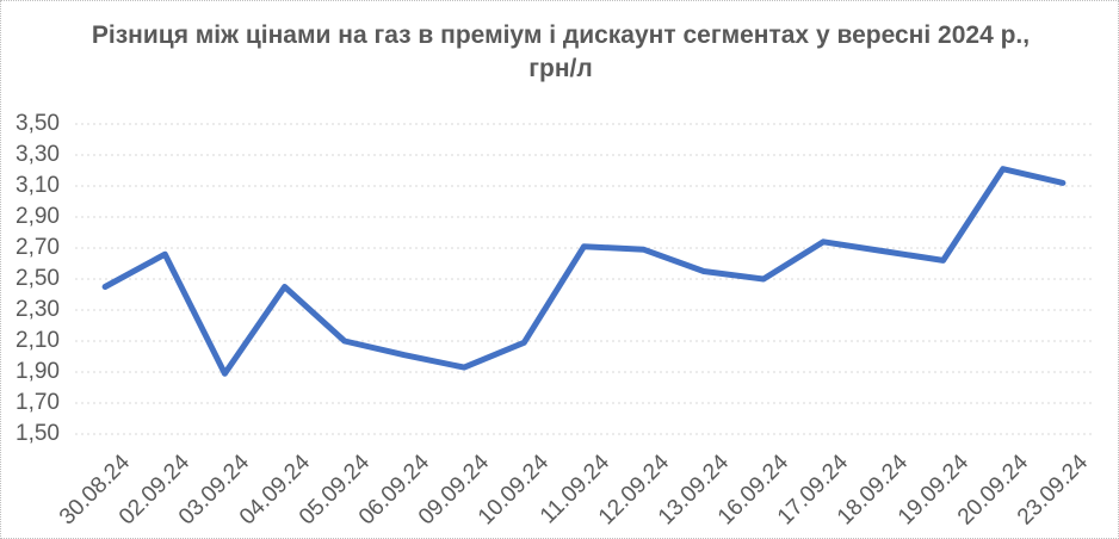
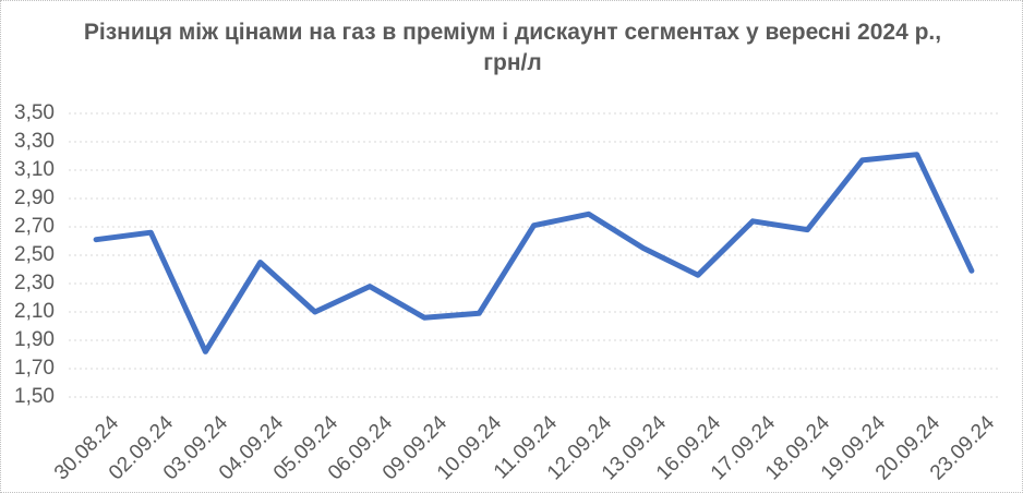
30.08.24: 2,45 -> 2,61
03.09.24: 1,89 -> 1,82
06.09.24: 2,01 -> 2,28
09.09.24: 1,93 -> 2,06
12.09.24: 2,69 -> 2,79
16.09.24: 2,50 -> 2,36
19.09.24: 2,62 -> 3,17
23.09.24: 3,12 -> 2,39
